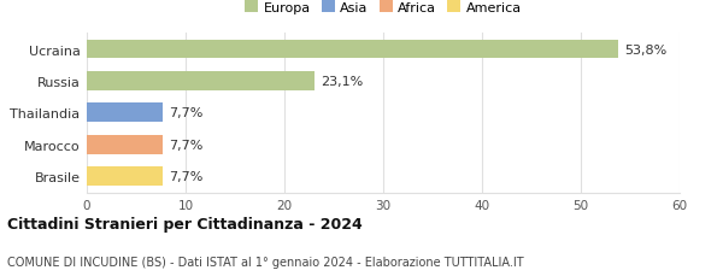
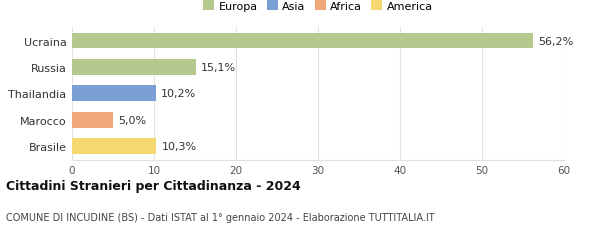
Ucraina: 53,8% -> 56,2%
Russia: 23,1% -> 15,1%
Thailandia: 7,7% -> 10,2%
Marocco: 7,7% -> 5,0%
Brasile: 7,7% -> 10,3%
